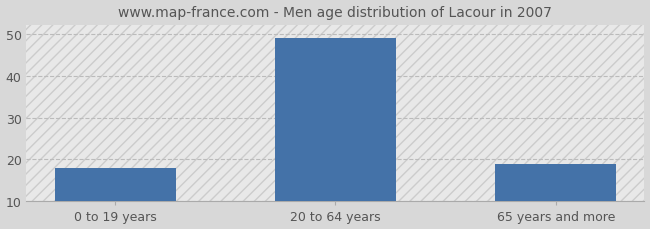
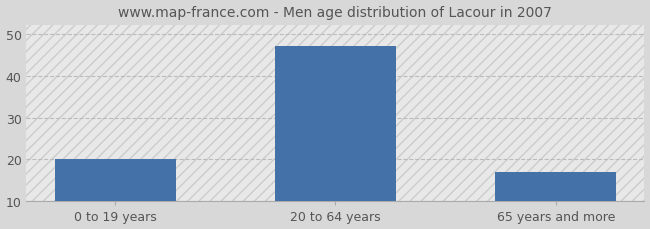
0 to 19 years: 18 -> 20
20 to 64 years: 49 -> 47
65 years and more: 19 -> 17
